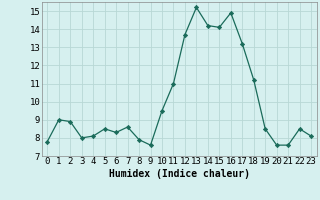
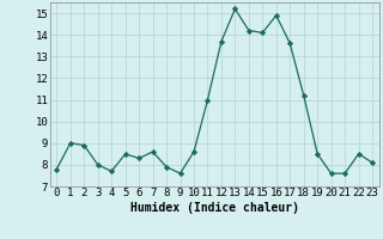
4: 8.1 -> 7.7
10: 9.5 -> 8.6
17: 13.2 -> 13.6
